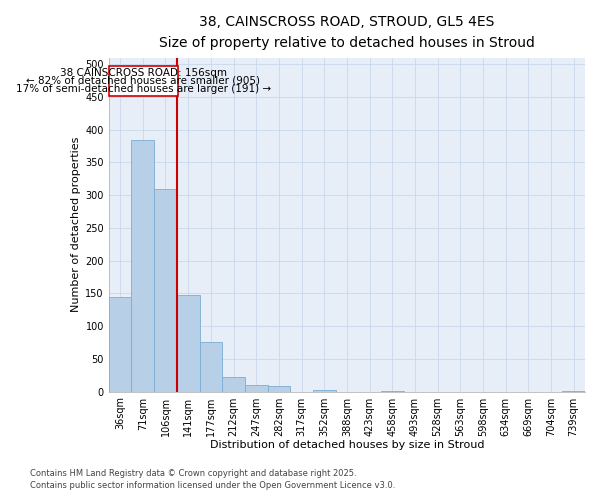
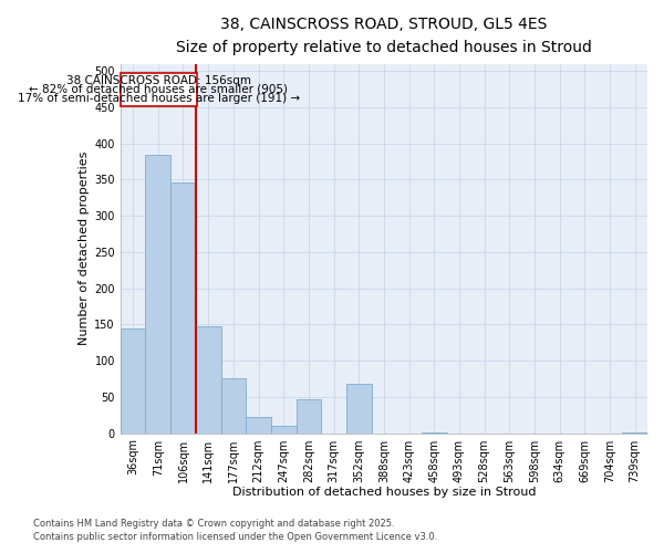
106sqm: 310 -> 346
282sqm: 8 -> 46
352sqm: 2 -> 68
